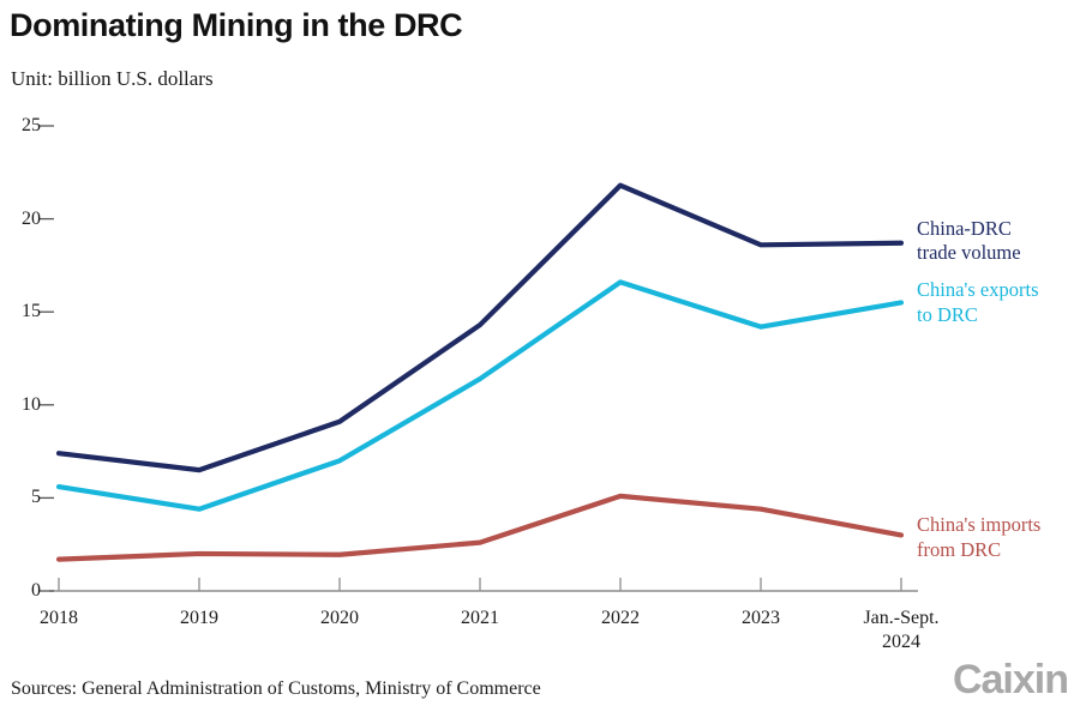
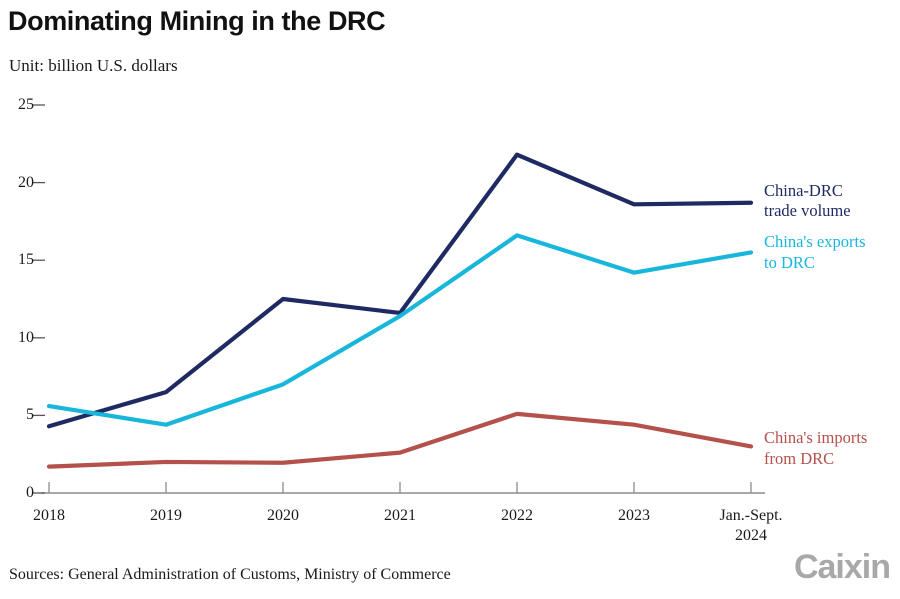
China-DRC trade volume/2018: 7.4 -> 4.3
China-DRC trade volume/2020: 9.1 -> 12.5
China-DRC trade volume/2021: 14.3 -> 11.6
